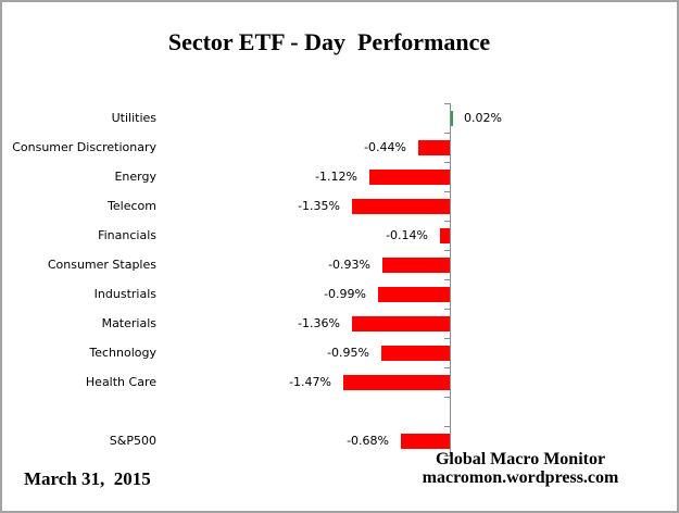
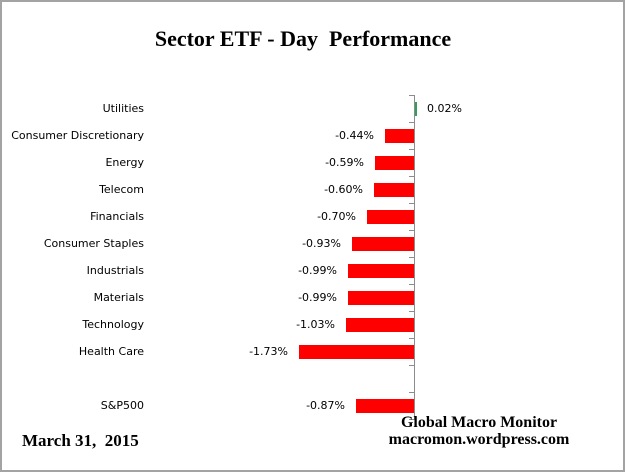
Energy: -1.12% -> -0.59%
Telecom: -1.35% -> -0.60%
Financials: -0.14% -> -0.70%
Materials: -1.36% -> -0.99%
Technology: -0.95% -> -1.03%
Health Care: -1.47% -> -1.73%
S&P500: -0.68% -> -0.87%
